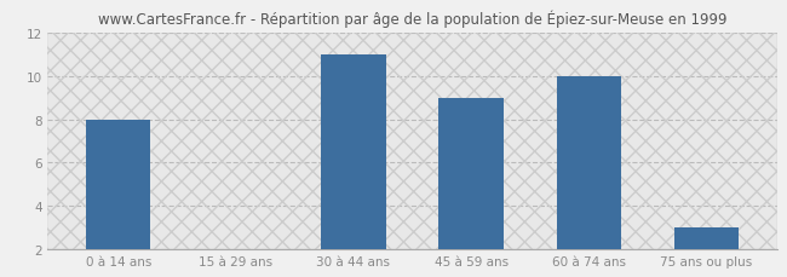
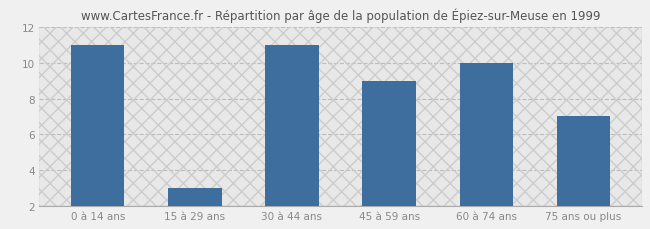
0 à 14 ans: 8 -> 11
15 à 29 ans: 2 -> 3
75 ans ou plus: 3 -> 7
